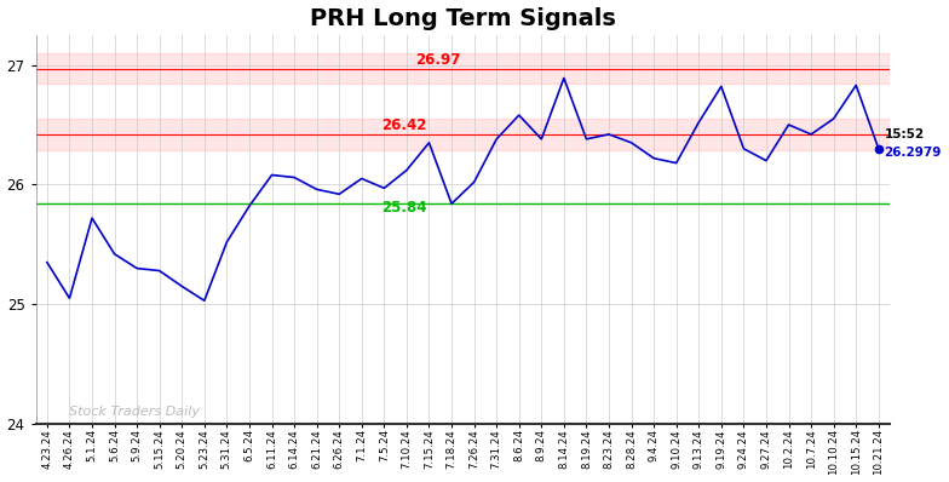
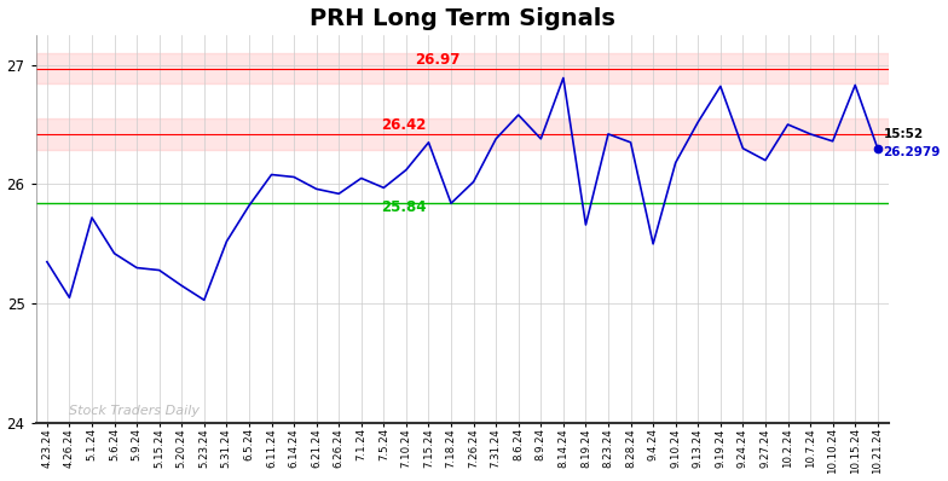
8.19.24: 26.38 -> 25.66
9.4.24: 26.22 -> 25.50
10.10.24: 26.55 -> 26.36
